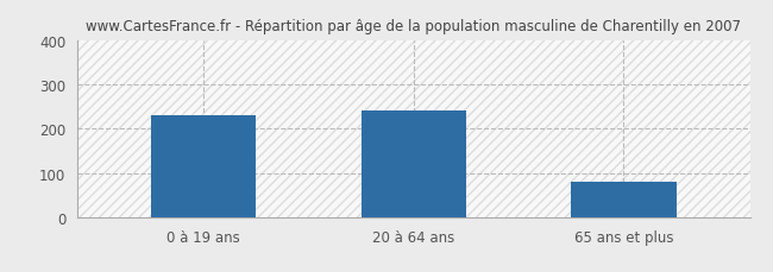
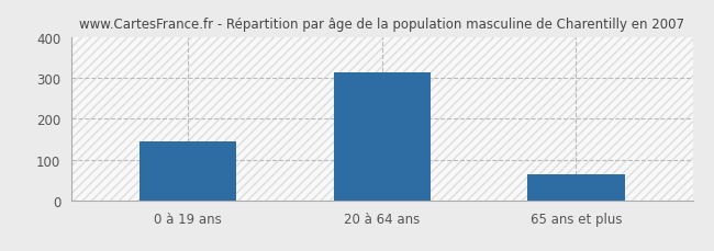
0 à 19 ans: 230 -> 145
20 à 64 ans: 240 -> 313
65 ans et plus: 80 -> 65
